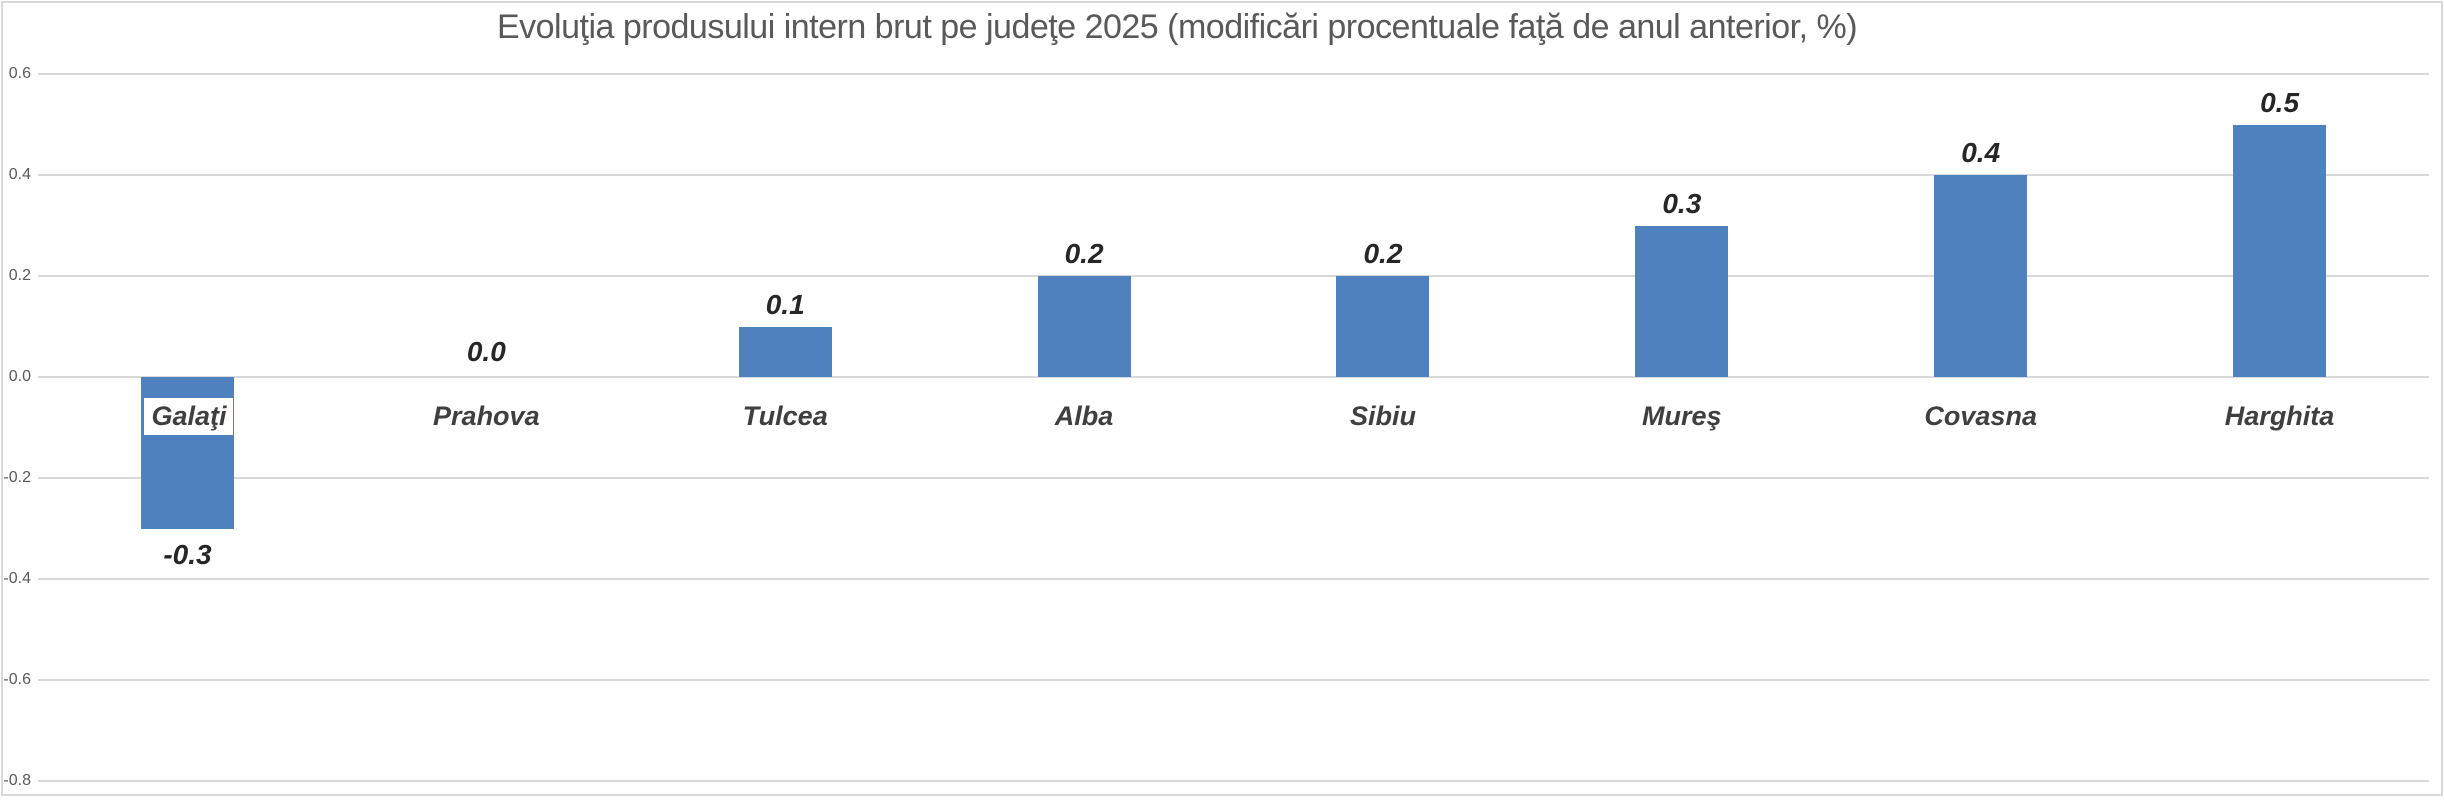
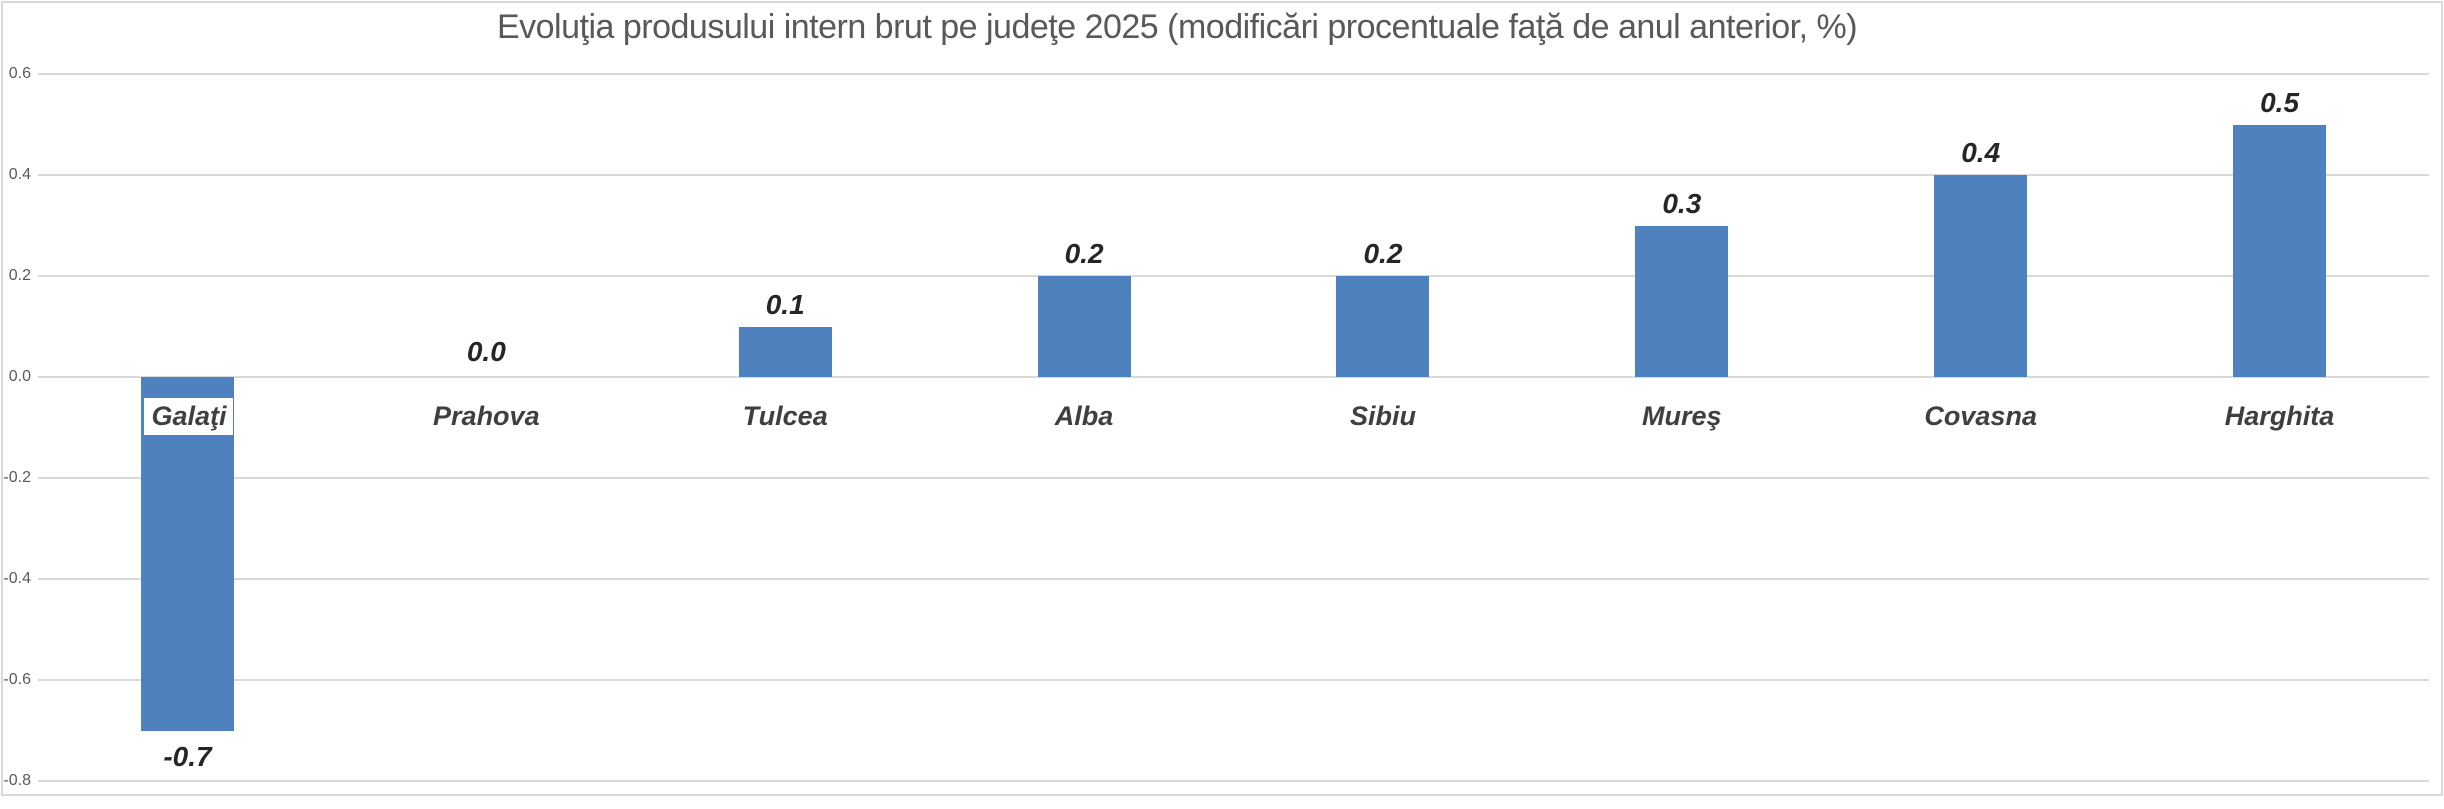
Galaţi: -0.3 -> -0.7
